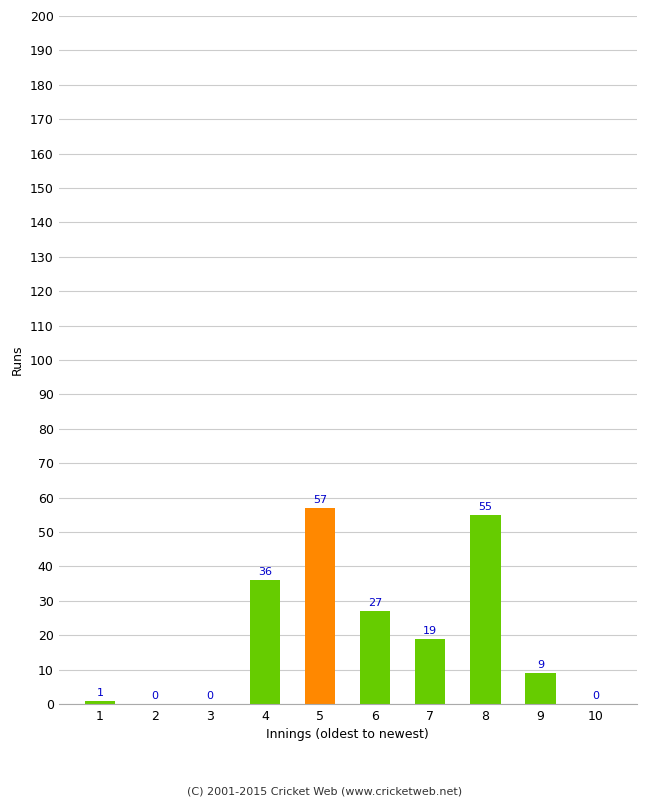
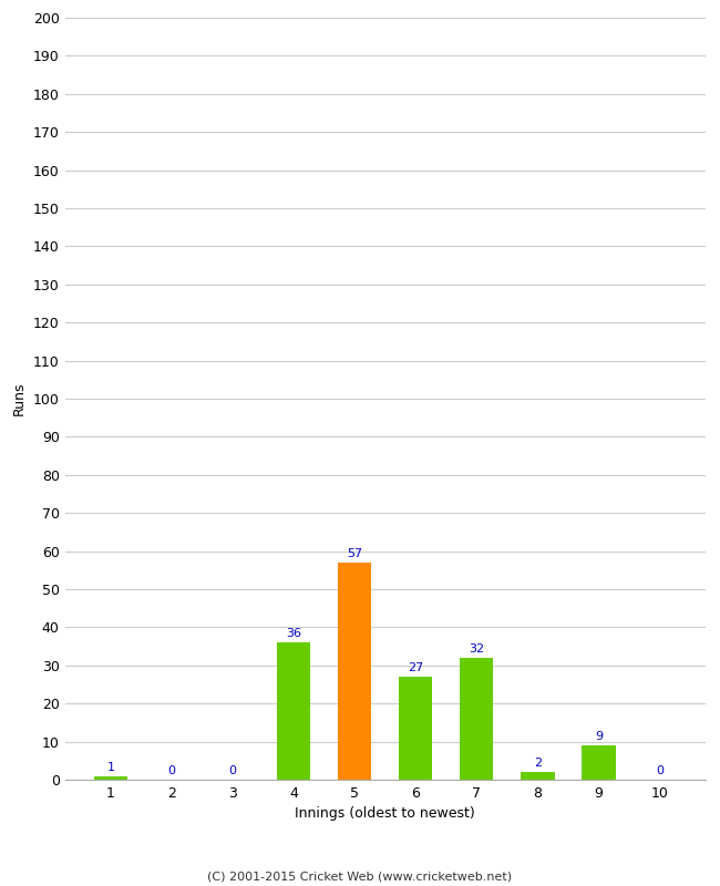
7: 19 -> 32
8: 55 -> 2
